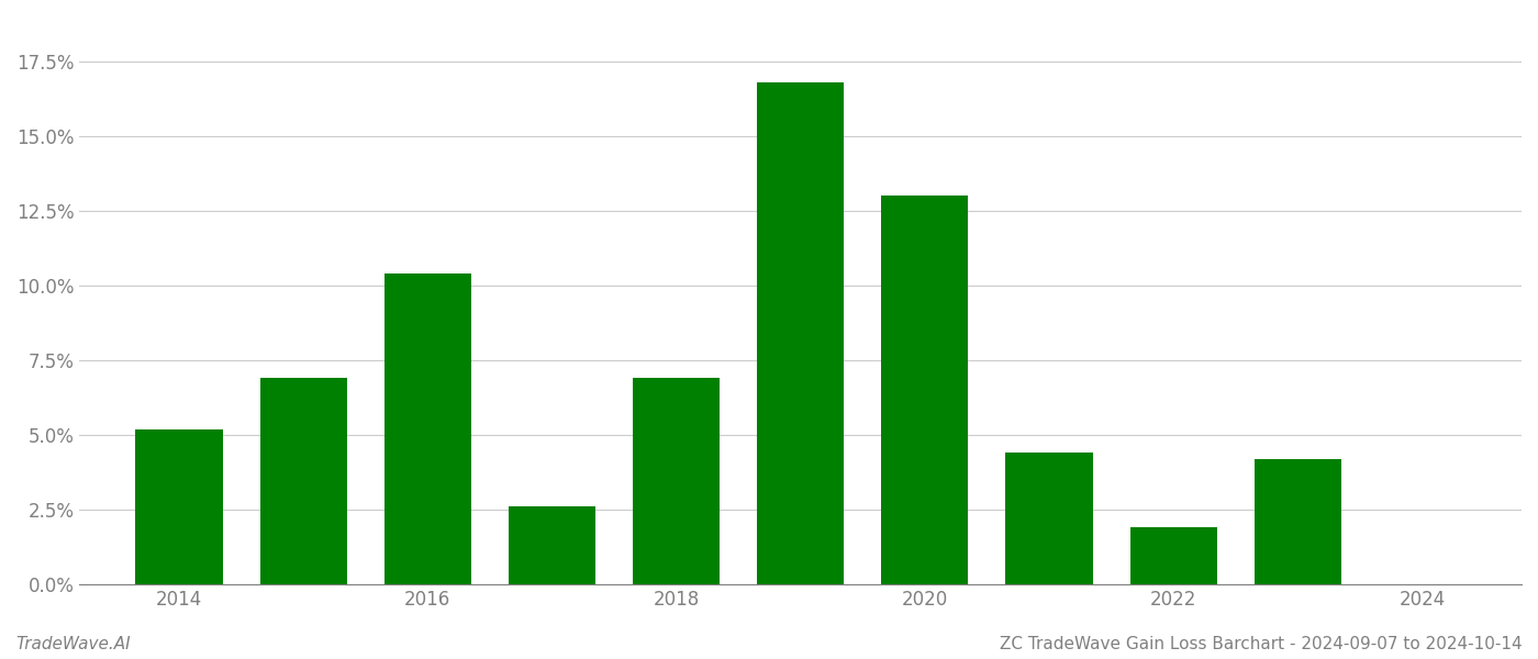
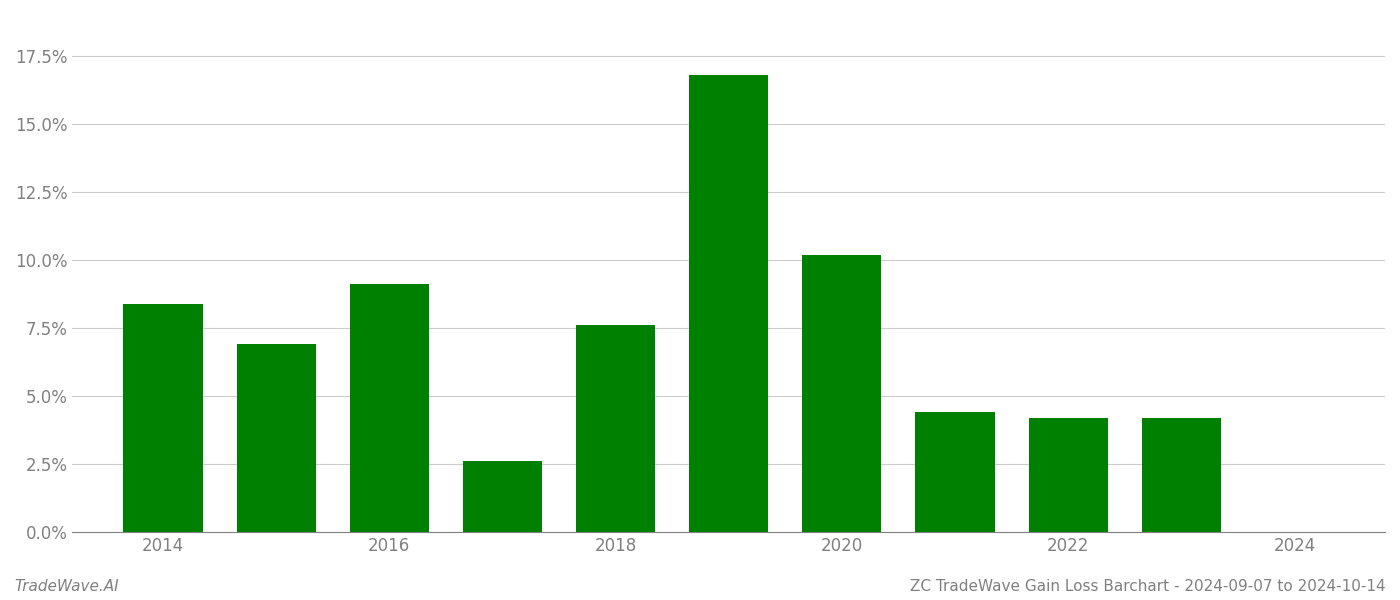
2014: 5.2% -> 8.4%
2016: 10.4% -> 9.1%
2018: 6.9% -> 7.6%
2020: 13.0% -> 10.2%
2022: 1.9% -> 4.2%
